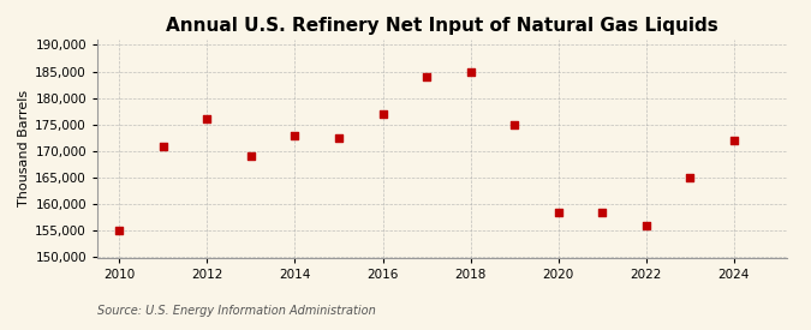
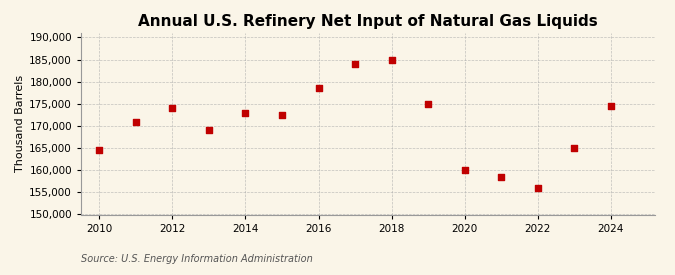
2010: 155,000 -> 164,500
2012: 176,000 -> 174,000
2016: 177,000 -> 178,500
2020: 158,500 -> 160,000
2024: 172,000 -> 174,500
